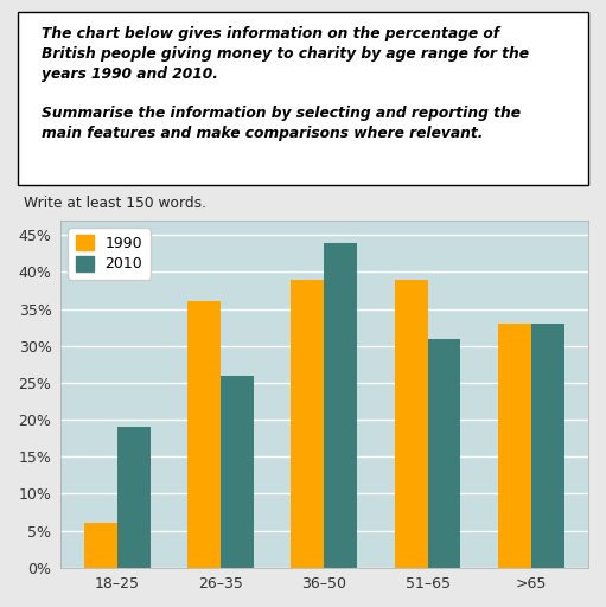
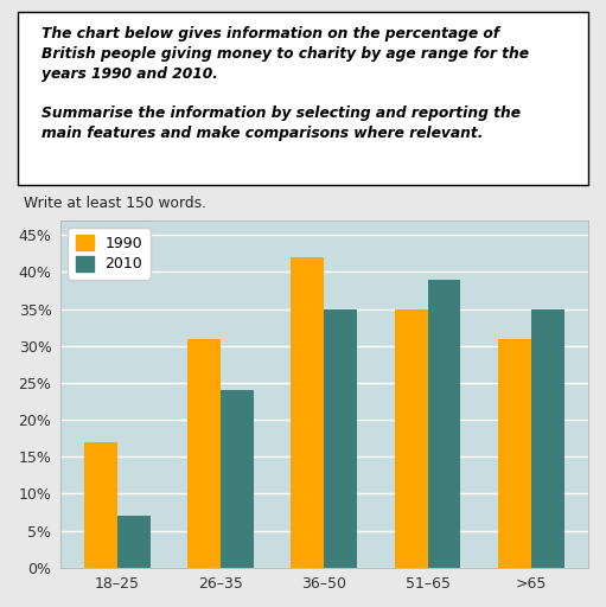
1990/18–25: 6% -> 17%
2010/18–25: 19% -> 7%
1990/26–35: 36% -> 31%
2010/26–35: 26% -> 24%
1990/36–50: 39% -> 42%
2010/36–50: 44% -> 35%
1990/51–65: 39% -> 35%
2010/51–65: 31% -> 39%
1990/>65: 33% -> 31%
2010/>65: 33% -> 35%
